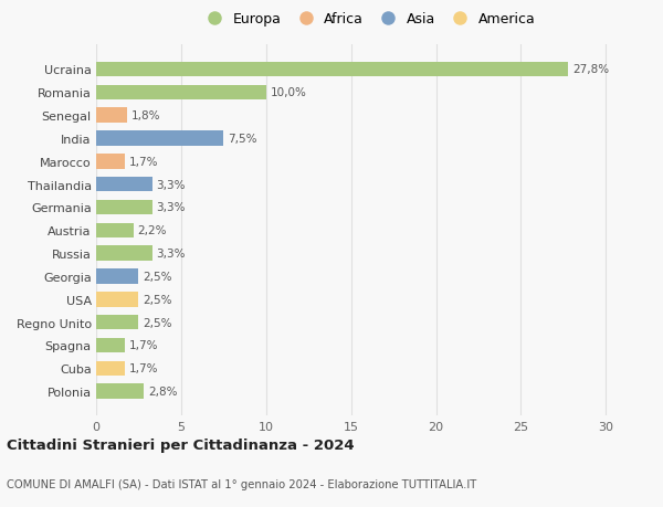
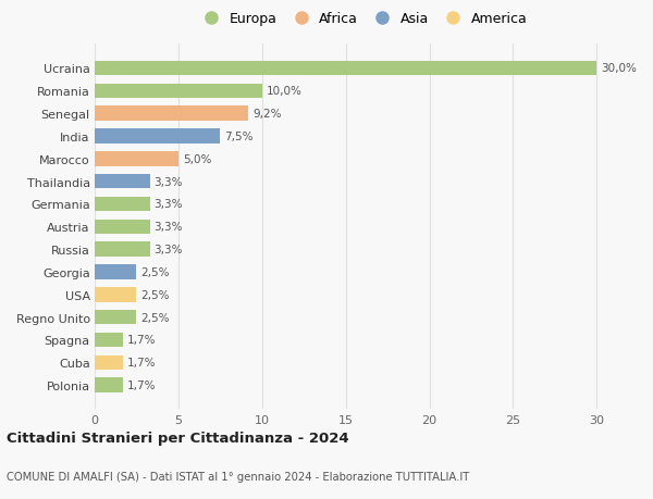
Ucraina: 27,8% -> 30,0%
Senegal: 1,8% -> 9,2%
Marocco: 1,7% -> 5,0%
Austria: 2,2% -> 3,3%
Polonia: 2,8% -> 1,7%
